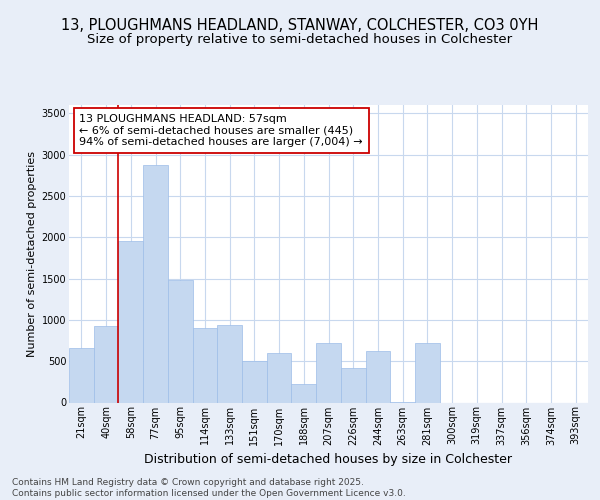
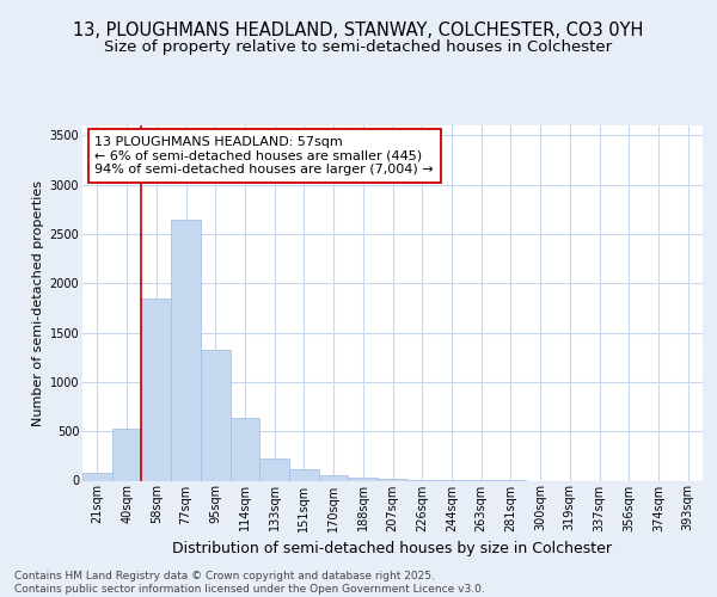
21sqm: 660 -> 80
40sqm: 920 -> 530
58sqm: 1960 -> 1850
77sqm: 2880 -> 2650
95sqm: 1480 -> 1320
114sqm: 900 -> 640
133sqm: 940 -> 220
151sqm: 500 -> 110
170sqm: 600 -> 60
188sqm: 220 -> 30
207sqm: 720 -> 20
226sqm: 420 -> 10
244sqm: 620 -> 0
281sqm: 720 -> 0
